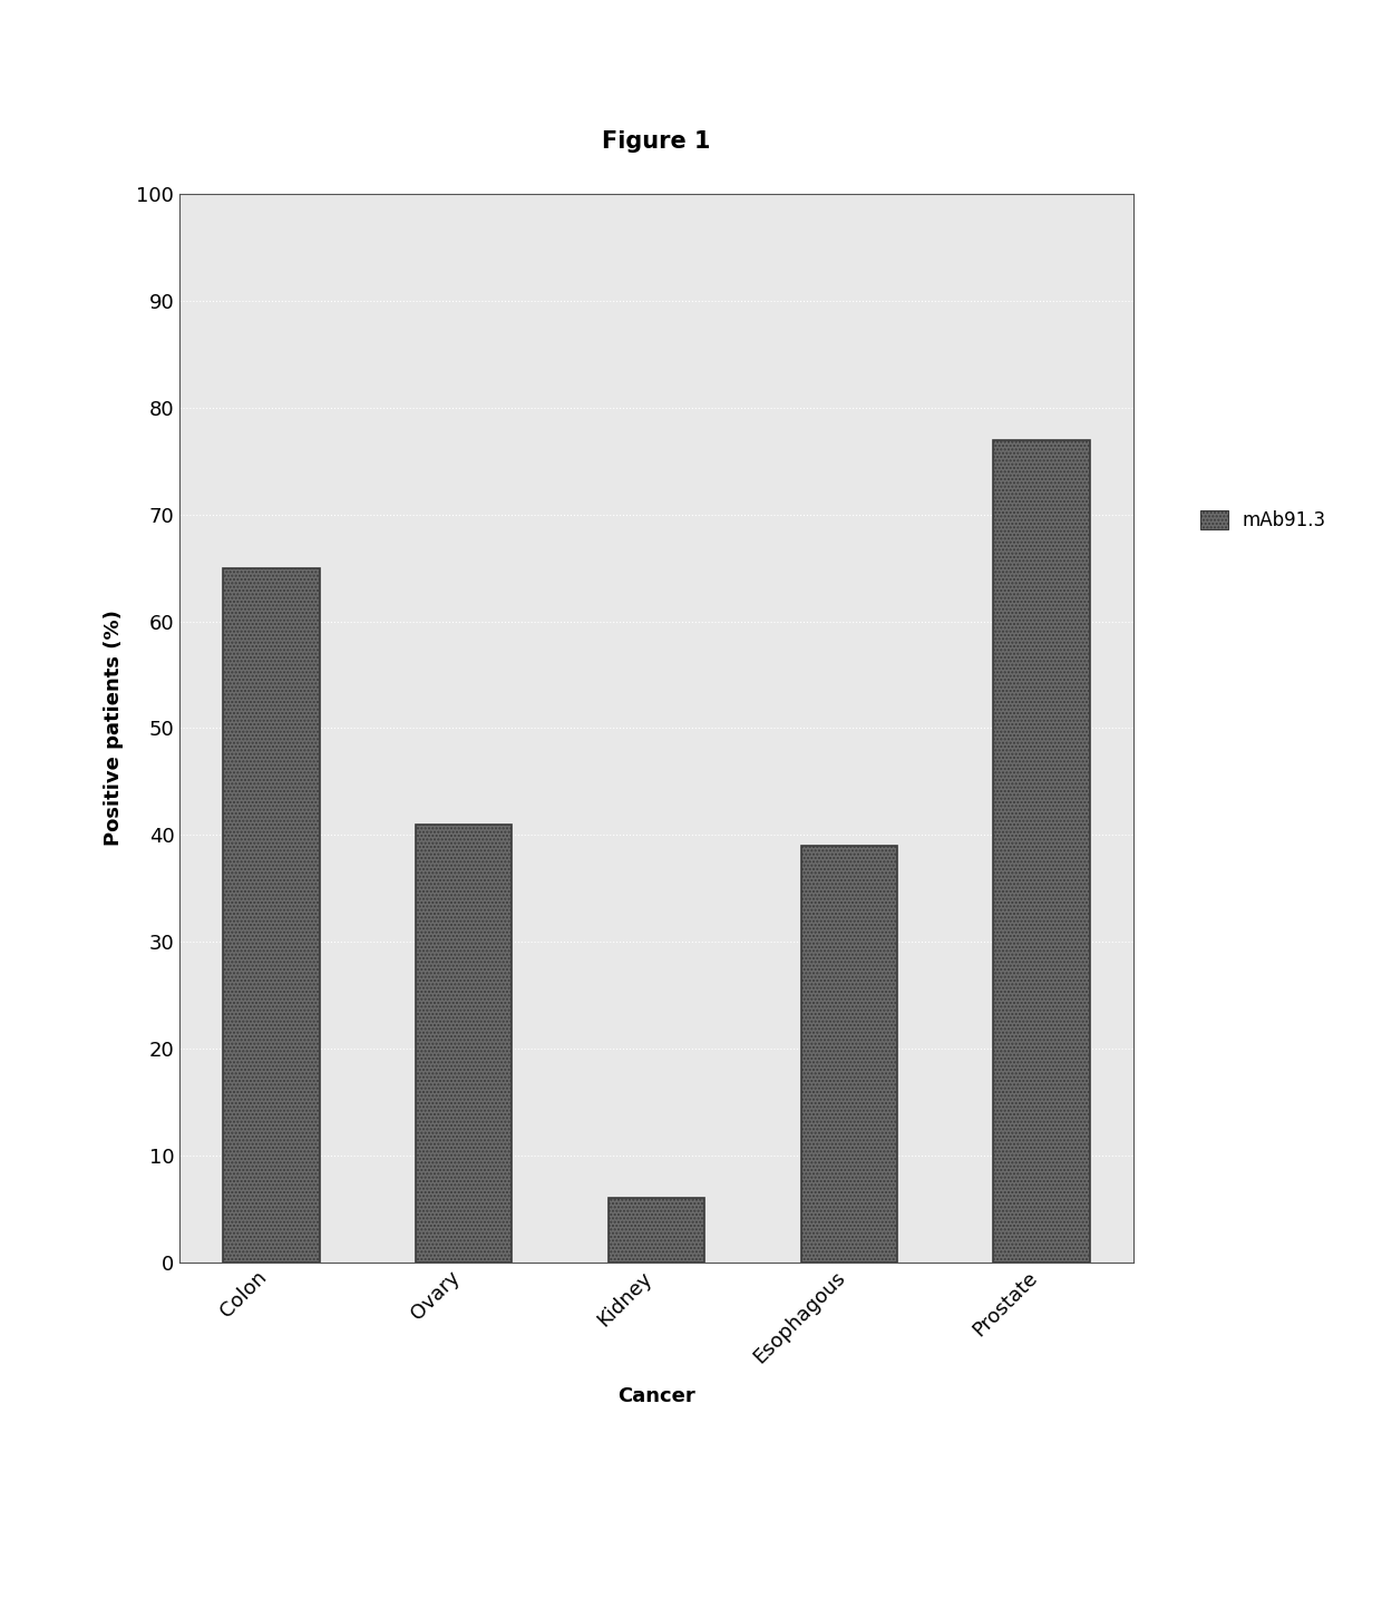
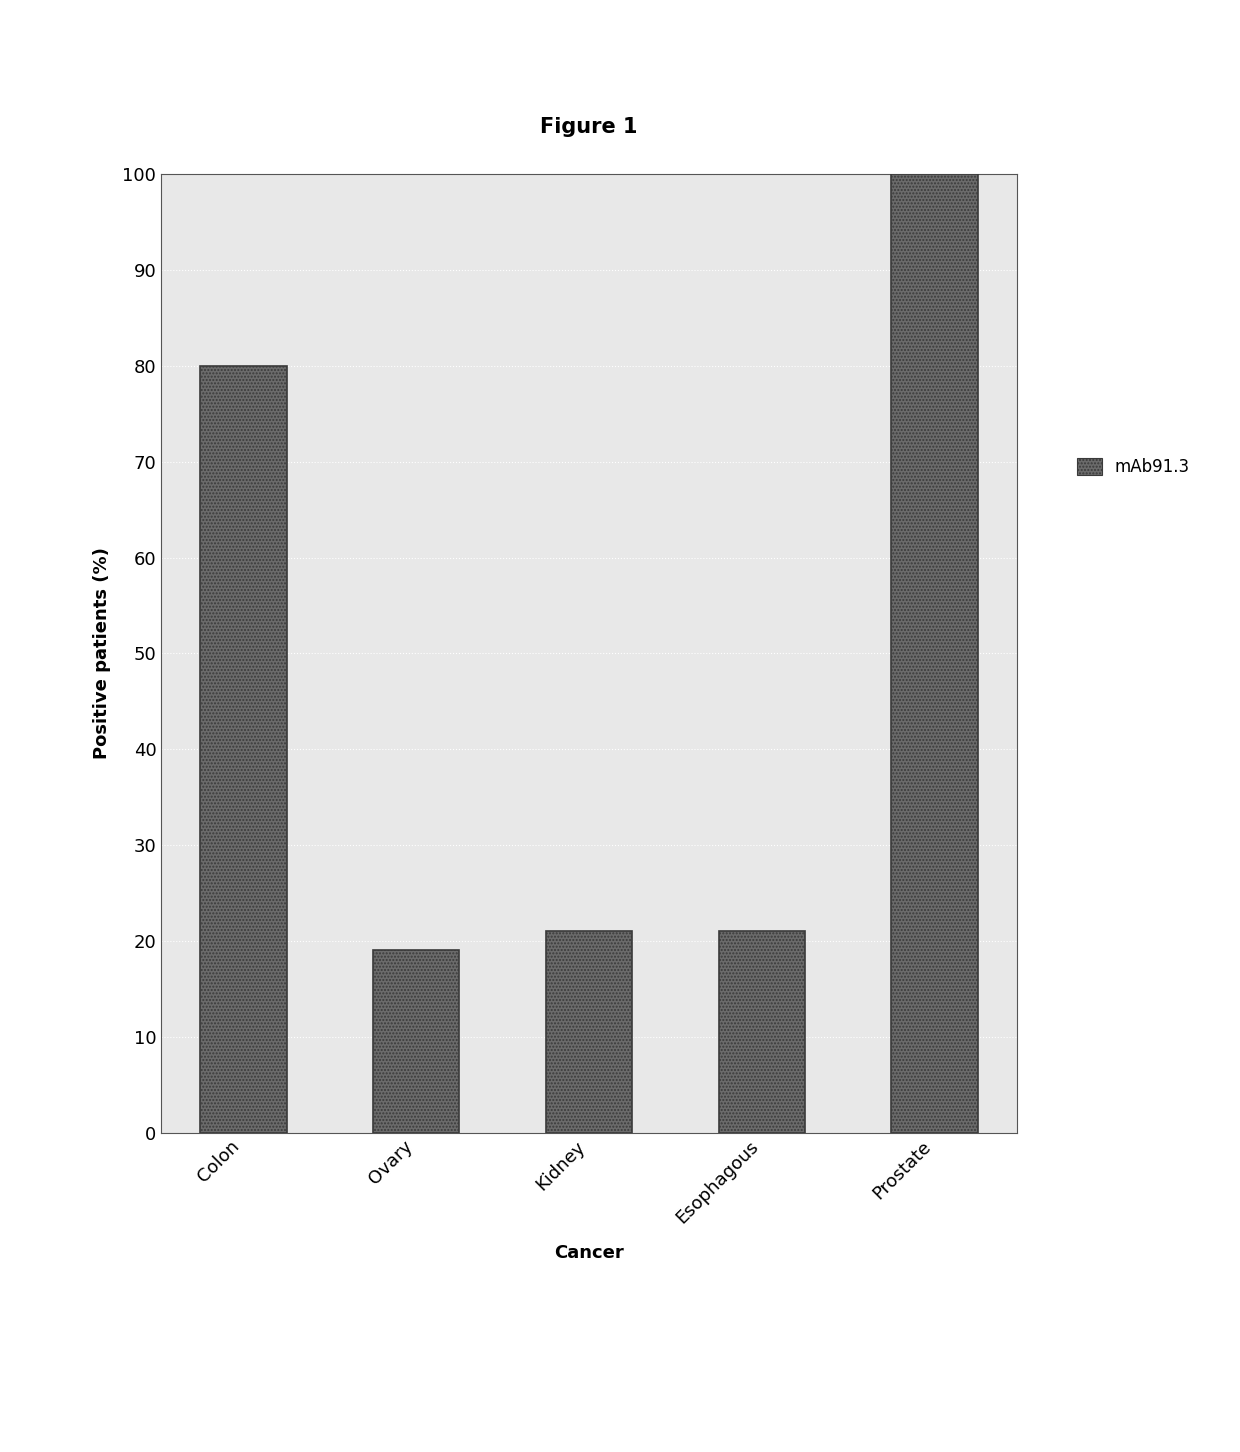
Colon: 65 -> 80
Ovary: 41 -> 19
Kidney: 6 -> 21
Esophagous: 39 -> 21
Prostate: 77 -> 100
